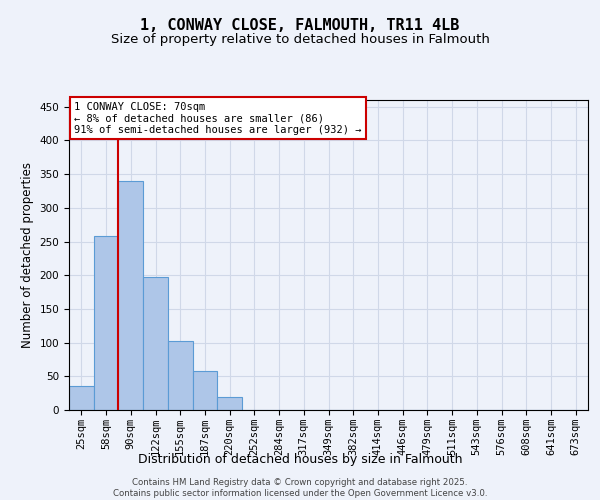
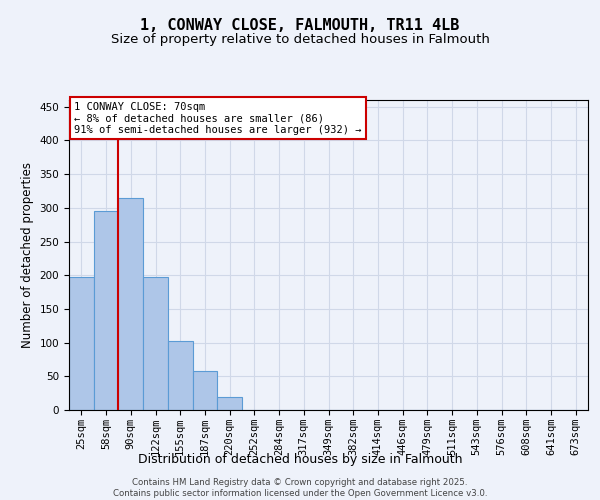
25sqm: 35 -> 198
58sqm: 258 -> 296
90sqm: 340 -> 314
